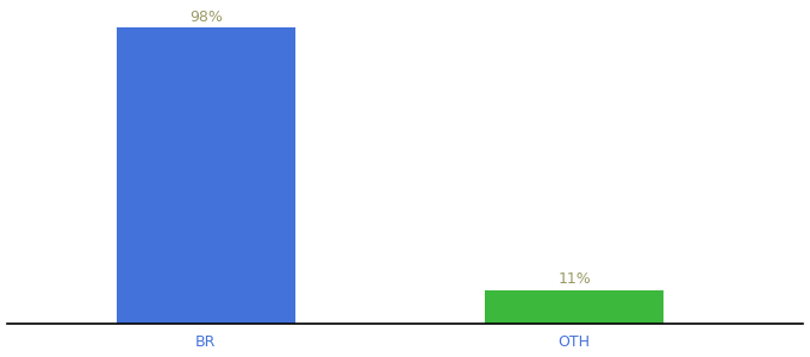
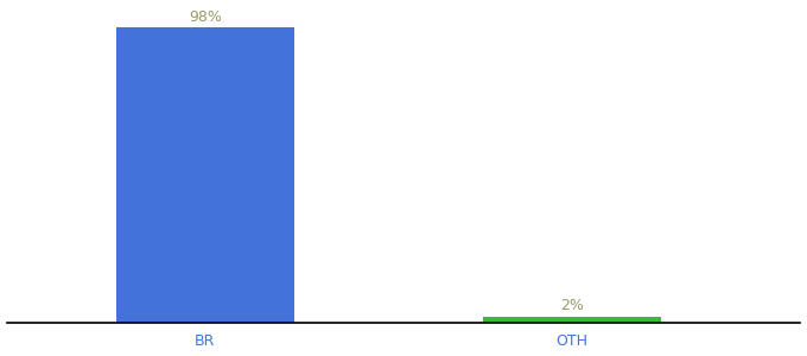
OTH: 11% -> 2%
